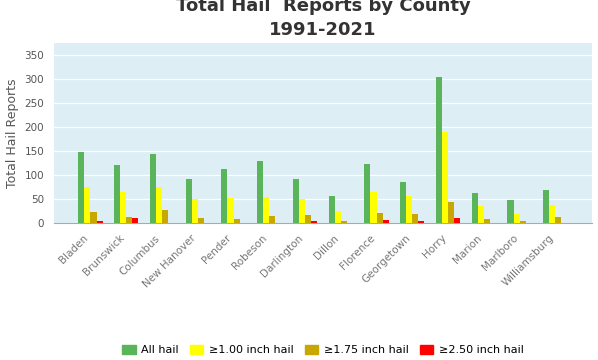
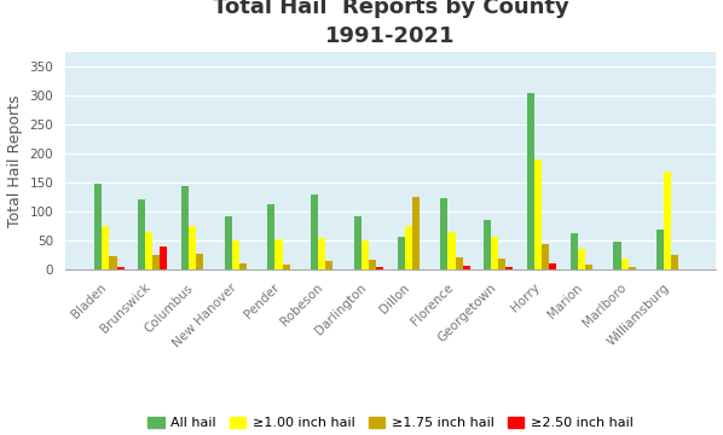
≥1.75 inch hail/Brunswick: 13 -> 25
≥2.50 inch hail/Brunswick: 11 -> 40
≥1.00 inch hail/Dillon: 25 -> 75
≥1.75 inch hail/Dillon: 5 -> 125
≥1.00 inch hail/Williamsburg: 37 -> 170
≥1.75 inch hail/Williamsburg: 12 -> 25
